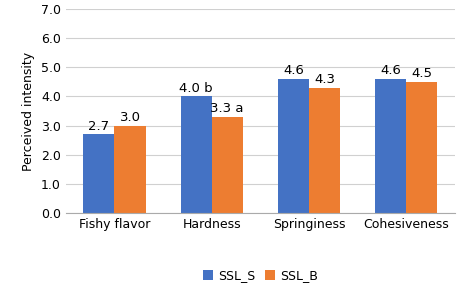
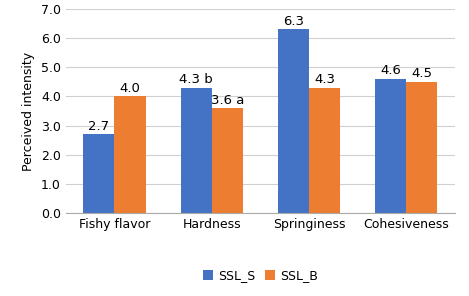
SSL_B/Fishy flavor: 3.0 -> 4.0
SSL_S/Hardness: 4.0 -> 4.3
SSL_B/Hardness: 3.3 -> 3.6
SSL_S/Springiness: 4.6 -> 6.3
